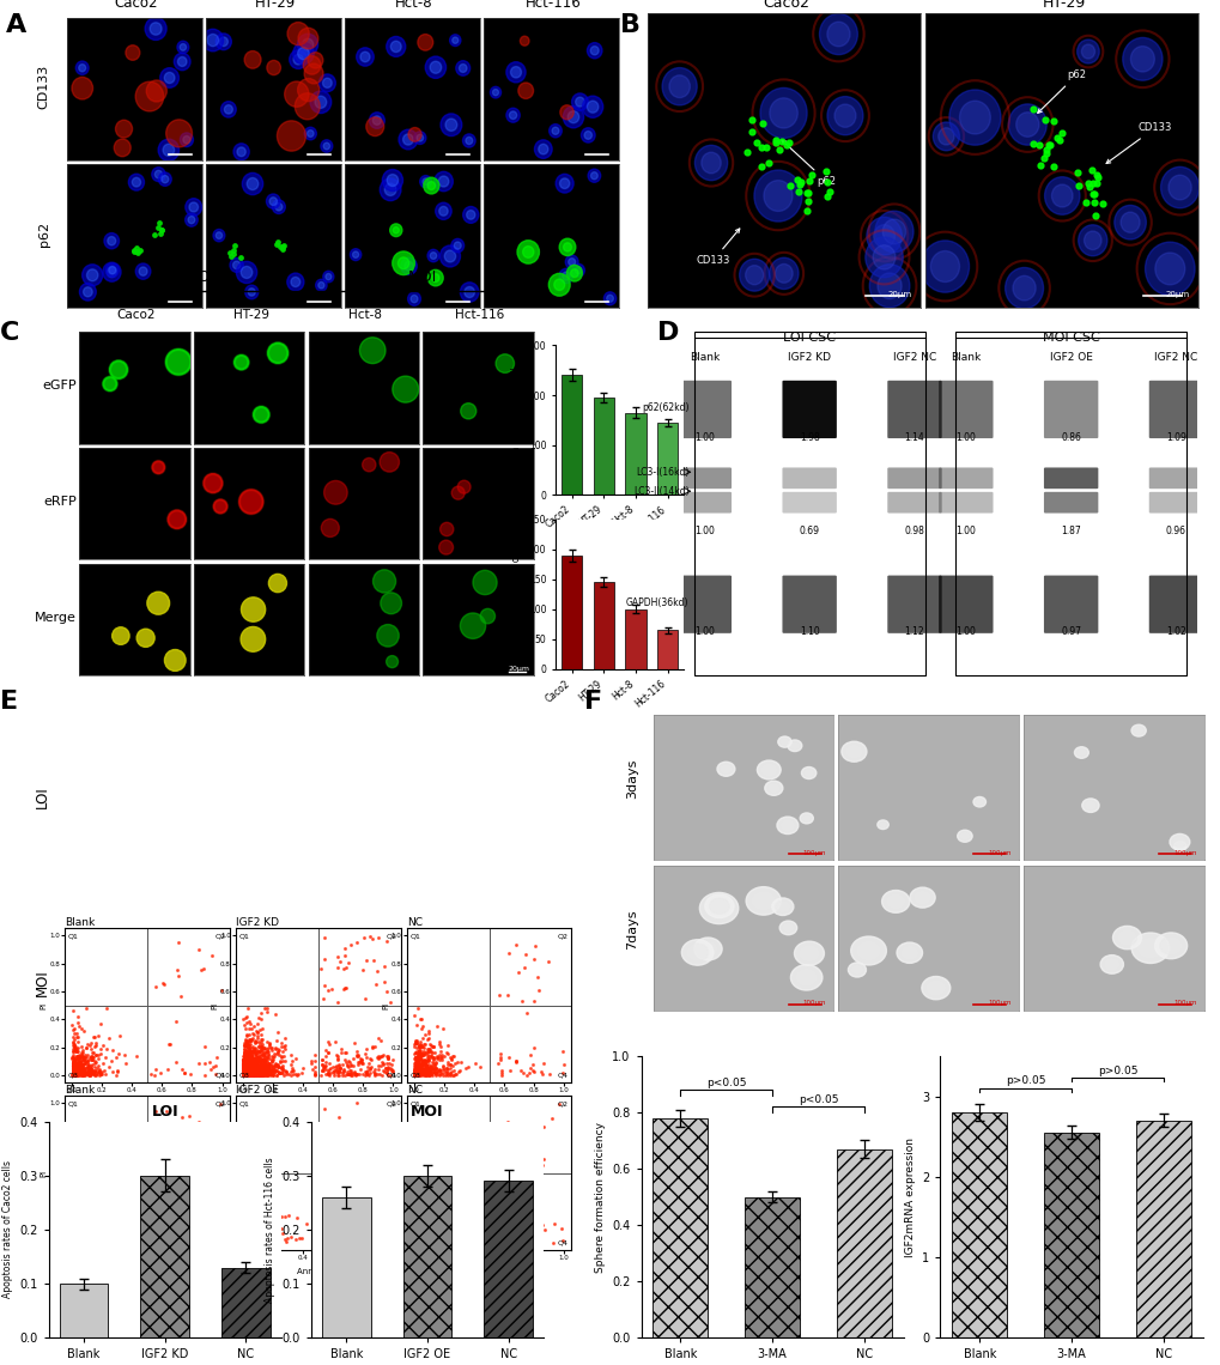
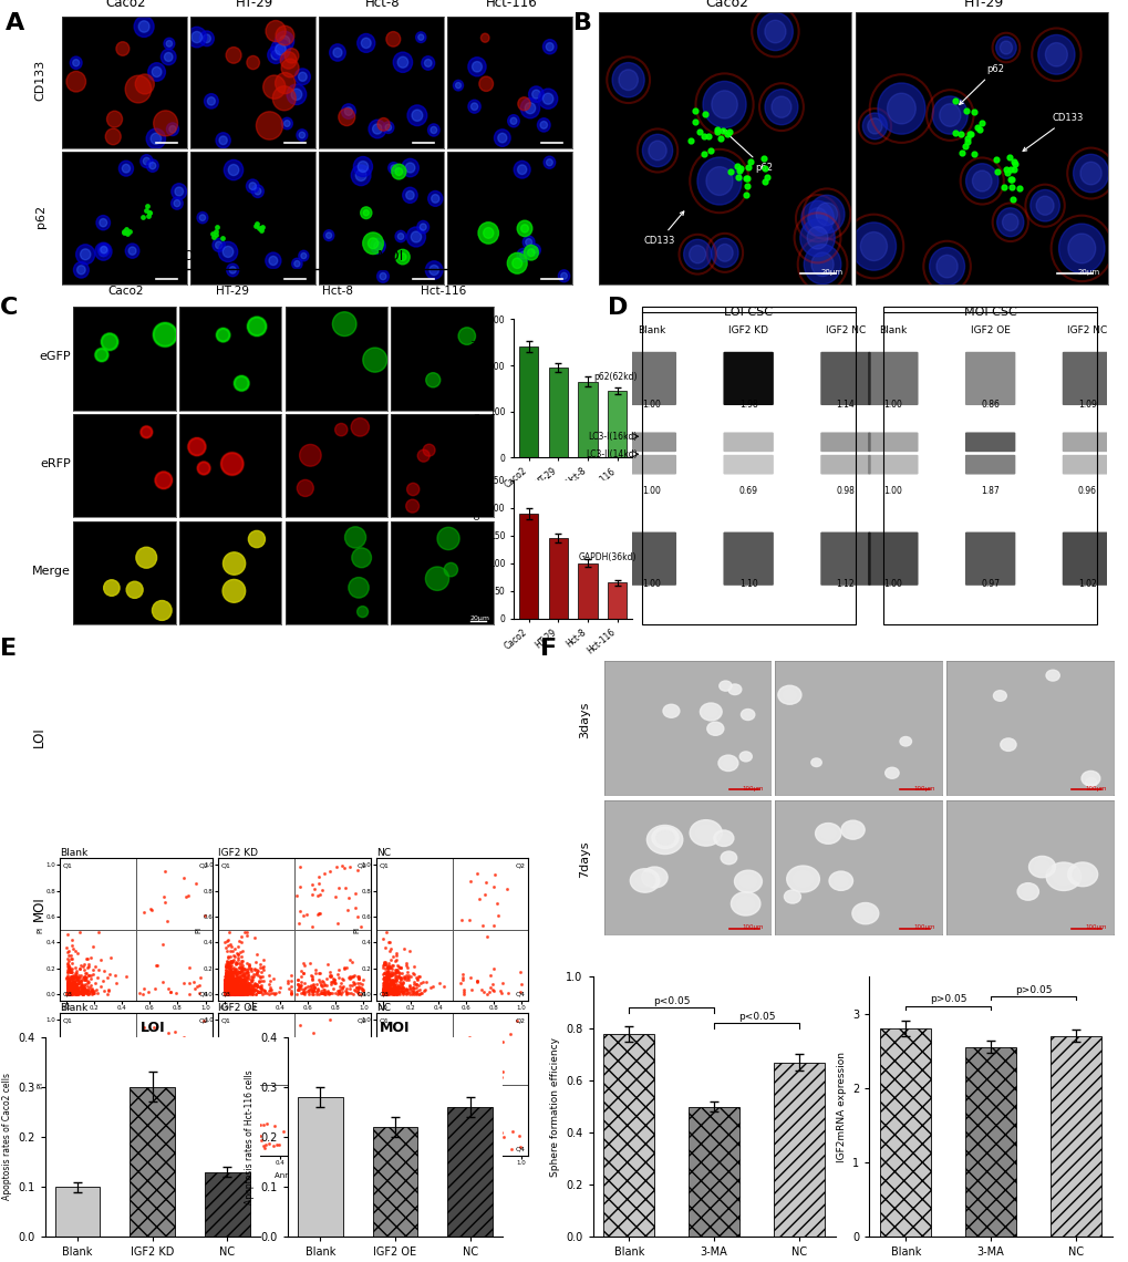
MOI/Blank: 0.26 -> 0.28
MOI/IGF2 OE: 0.30 -> 0.22
MOI/NC: 0.29 -> 0.26
